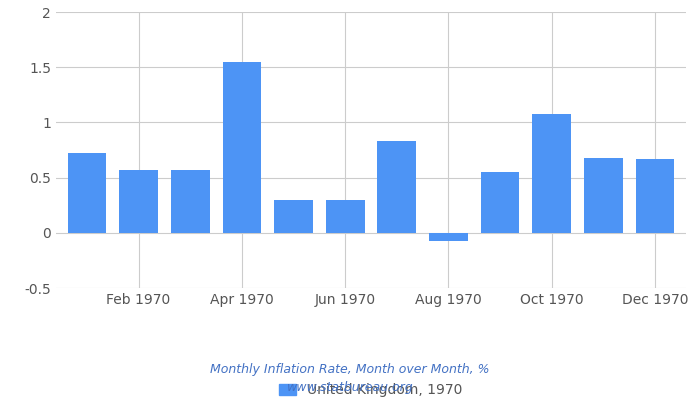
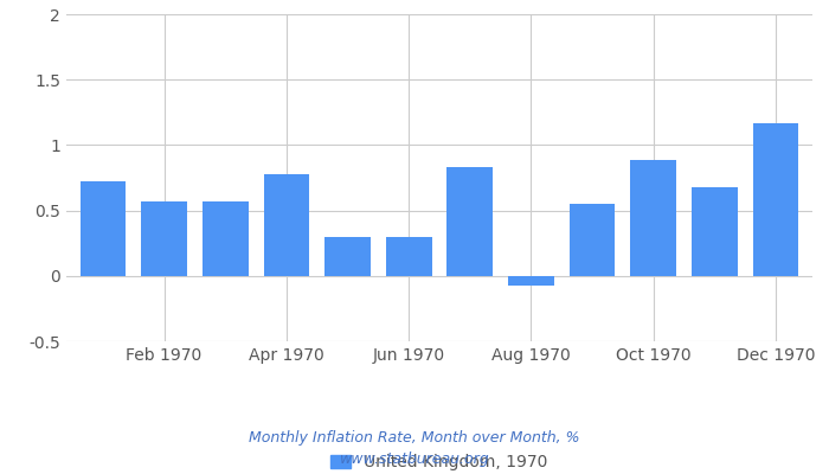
Apr 1970: 1.55 -> 0.78
Oct 1970: 1.08 -> 0.89
Dec 1970: 0.67 -> 1.17
